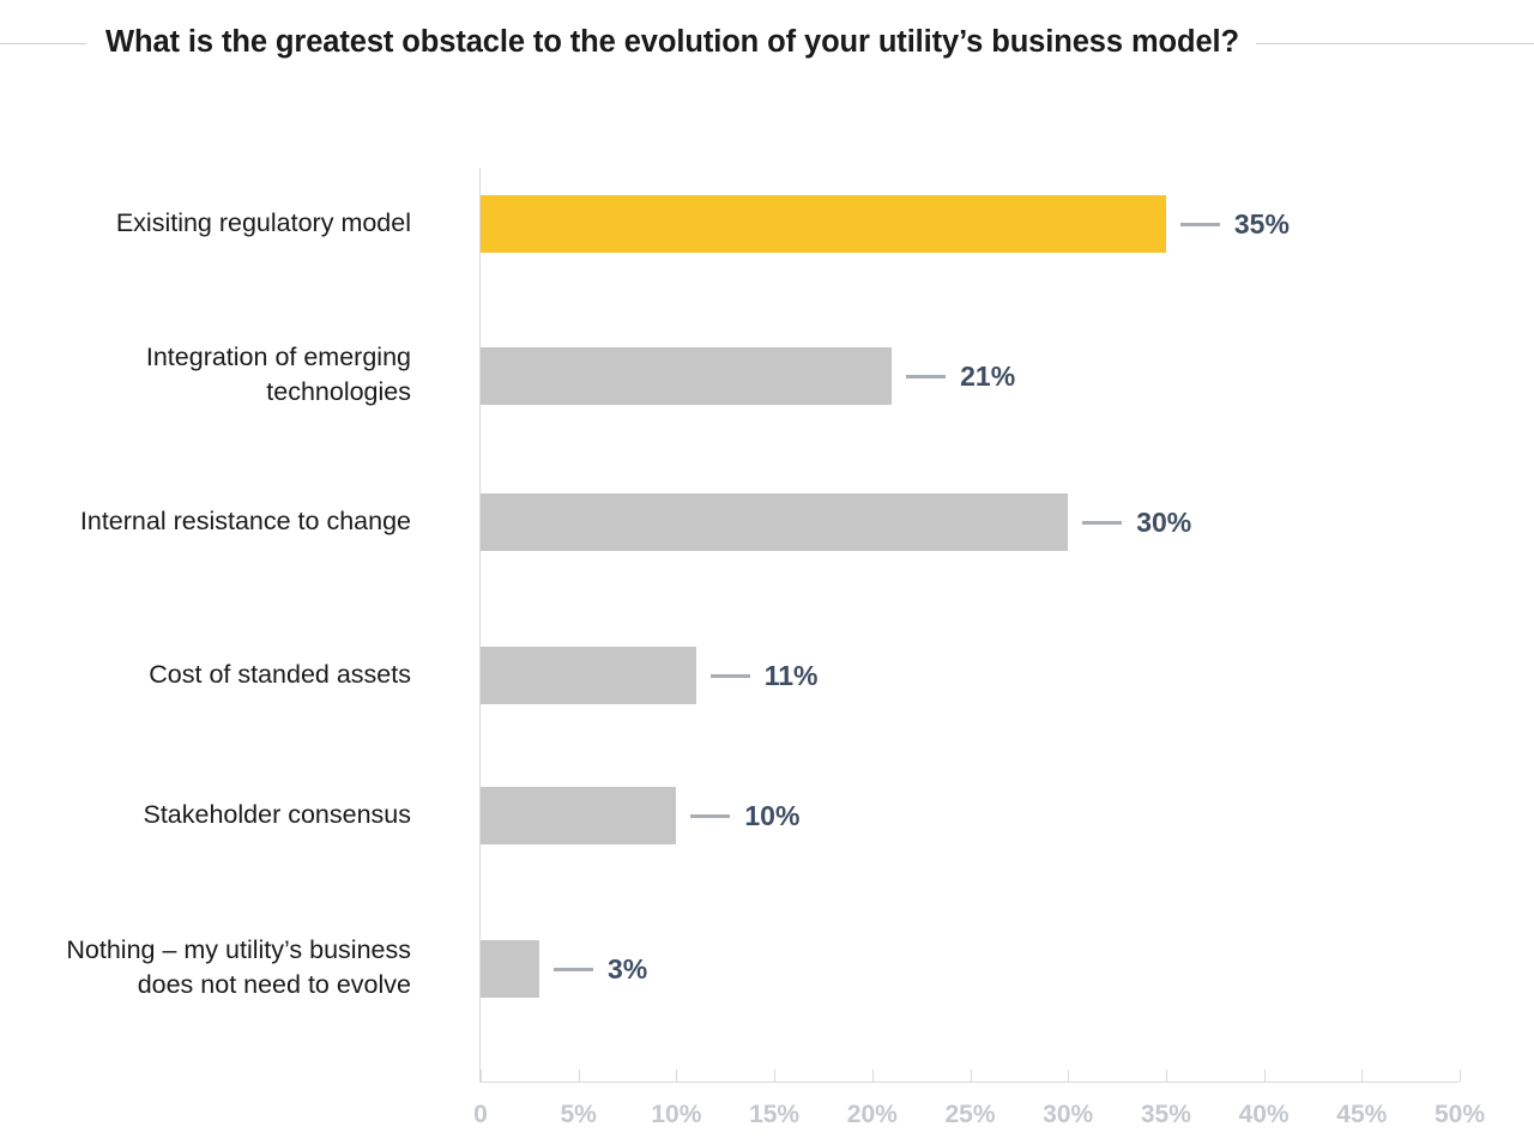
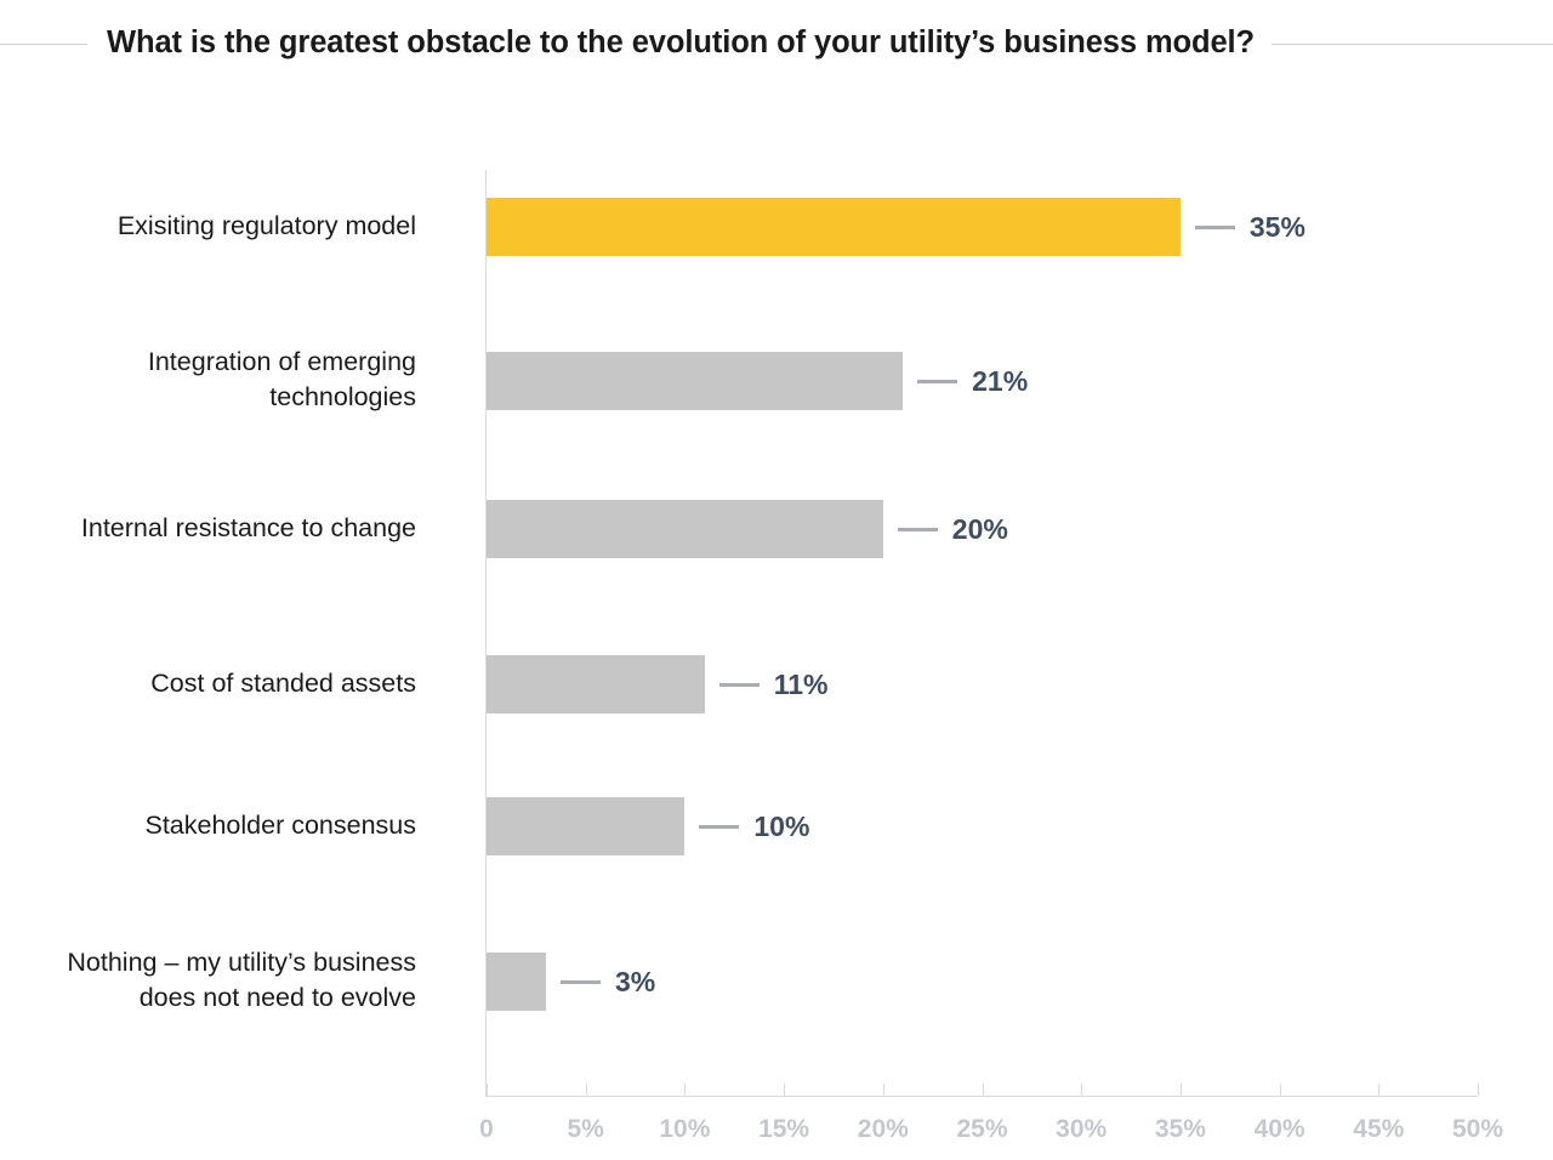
Internal resistance to change: 30% -> 20%
